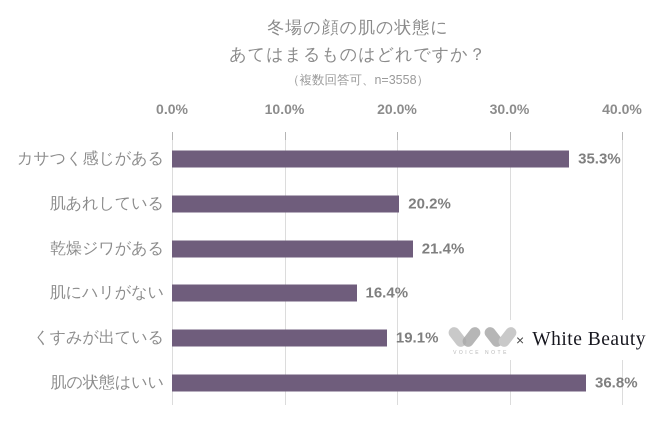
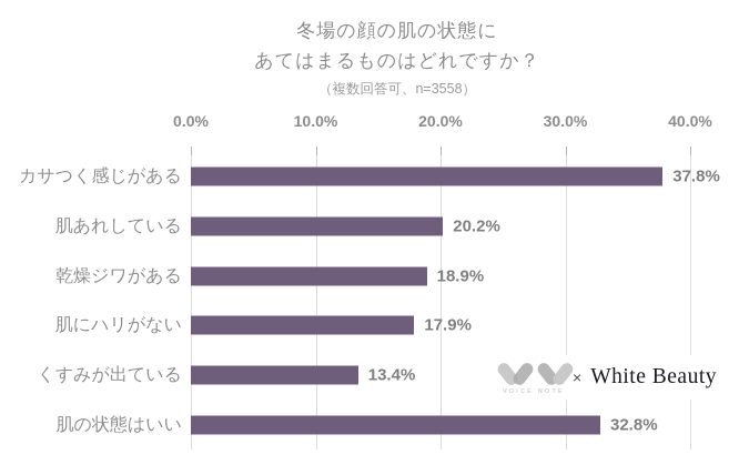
カサつく感じがある: 35.3% -> 37.8%
乾燥ジワがある: 21.4% -> 18.9%
肌にハリがない: 16.4% -> 17.9%
くすみが出ている: 19.1% -> 13.4%
肌の状態はいい: 36.8% -> 32.8%
